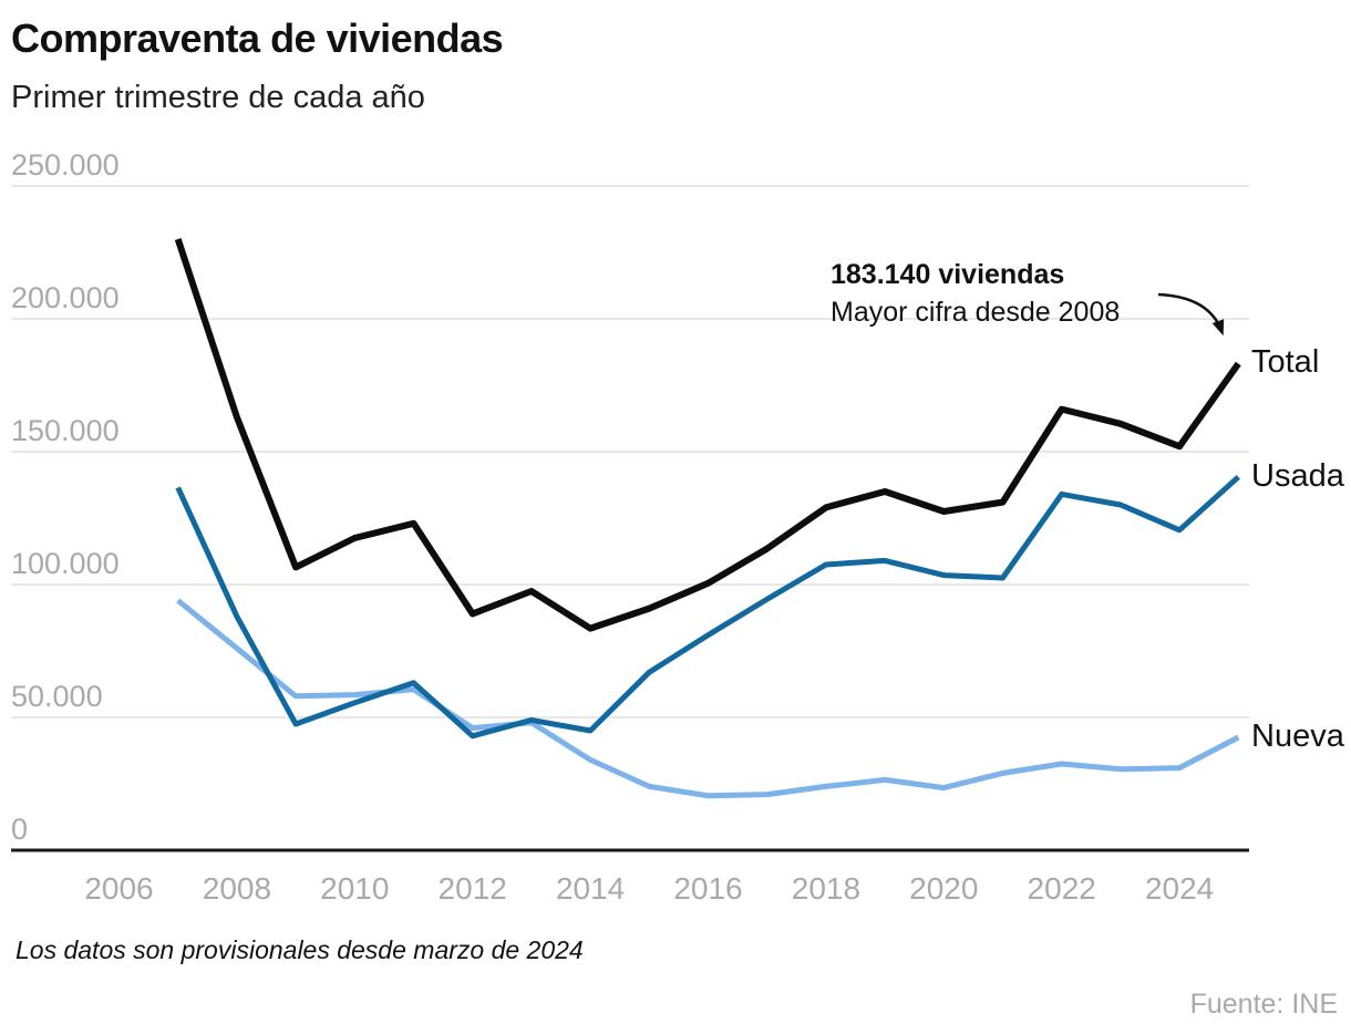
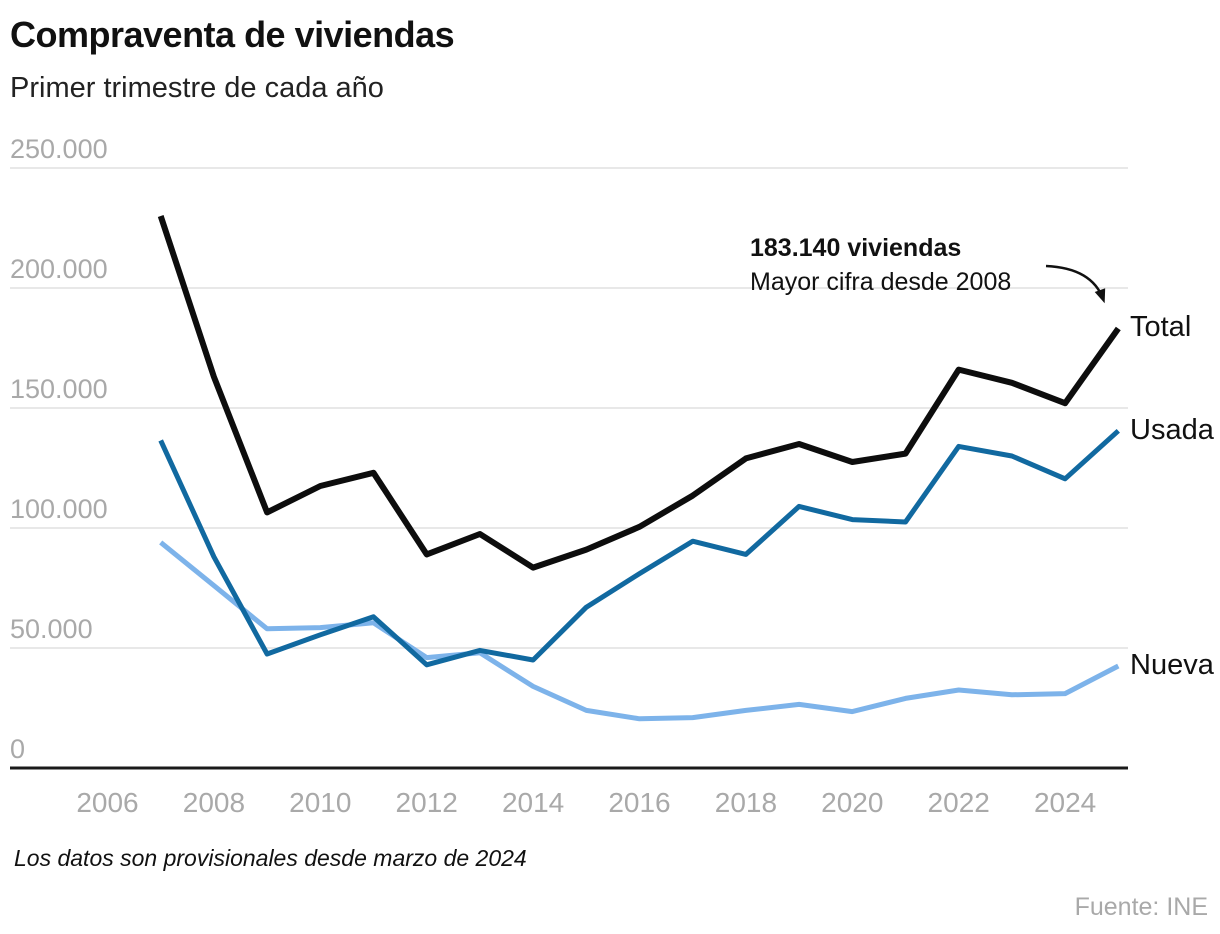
Usada/2018: 108000 -> 89000
